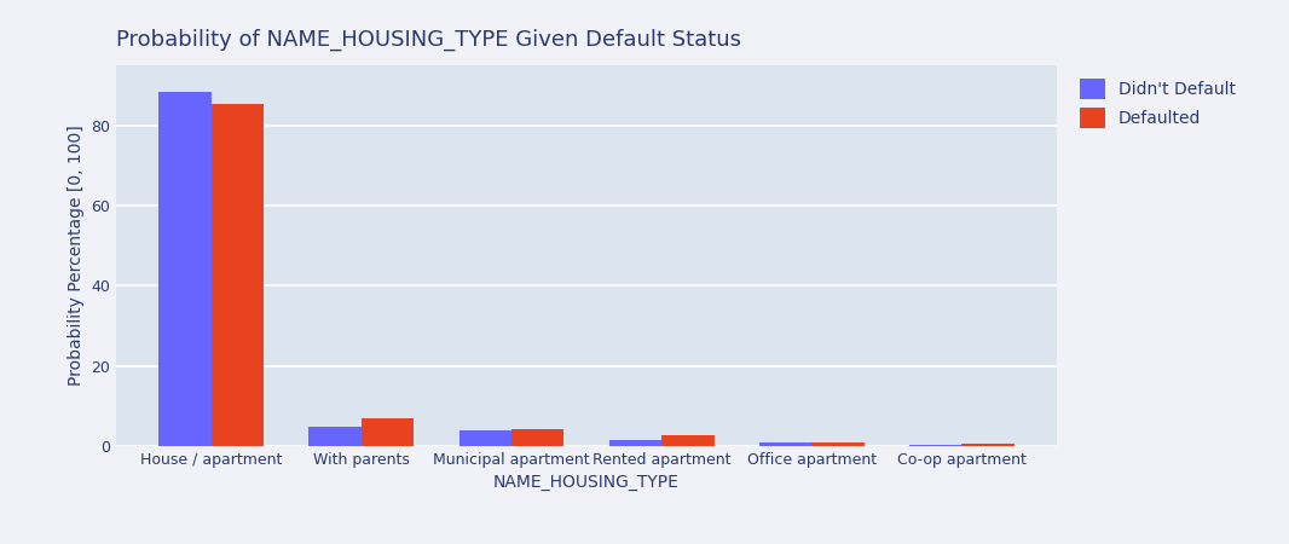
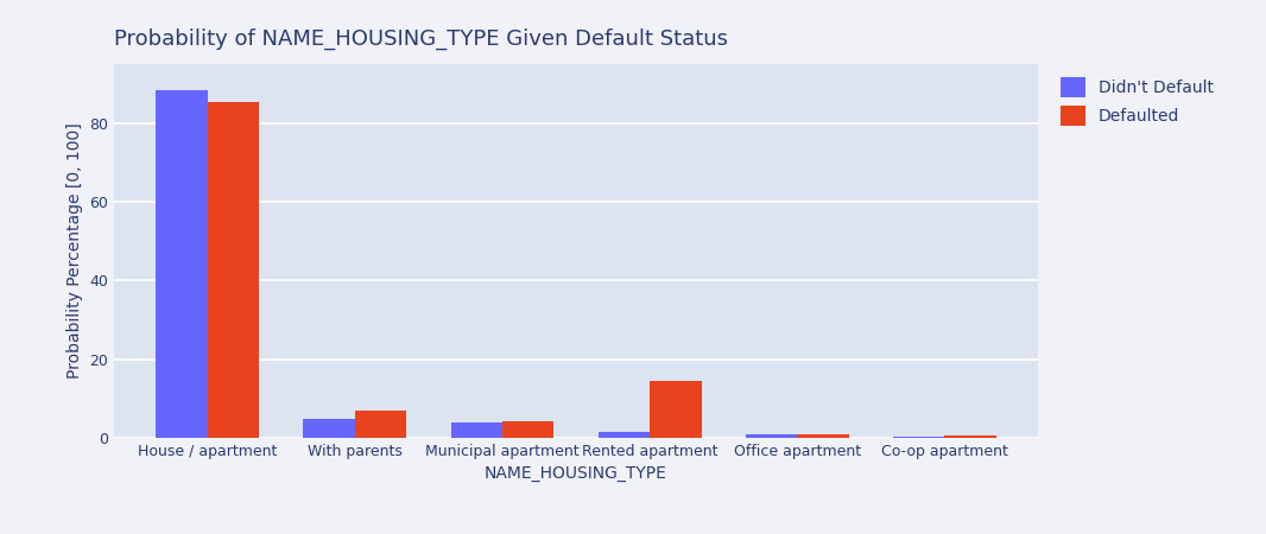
Defaulted/Rented apartment: 2.7 -> 14.5
